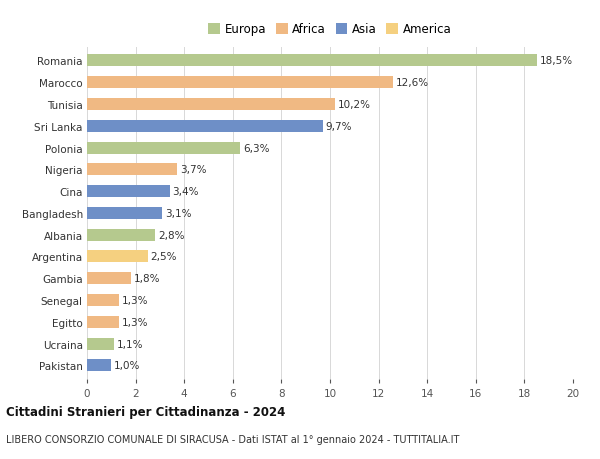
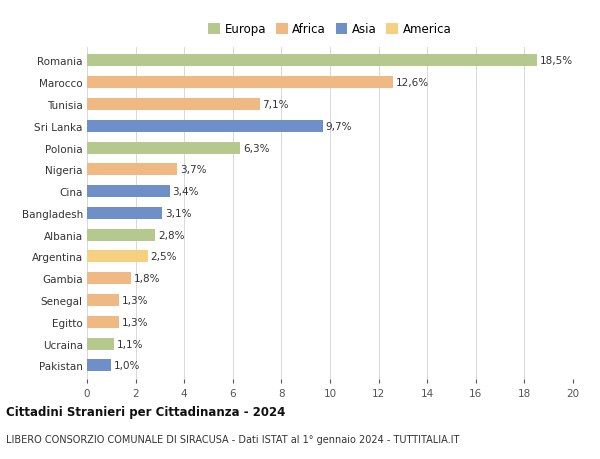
Tunisia: 10,2% -> 7,1%
